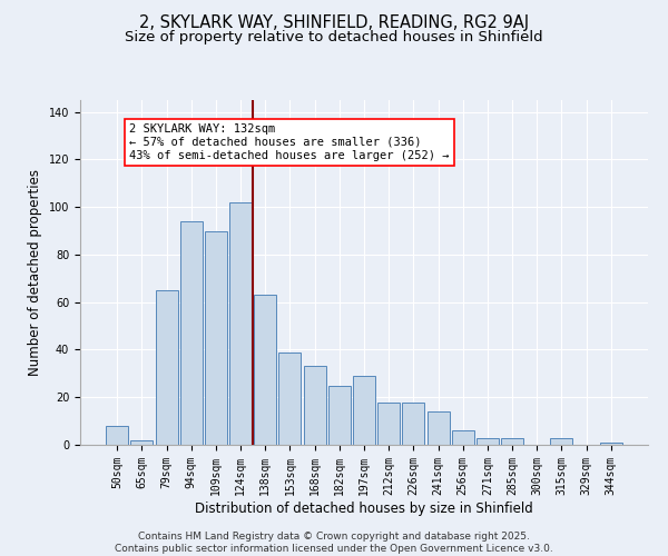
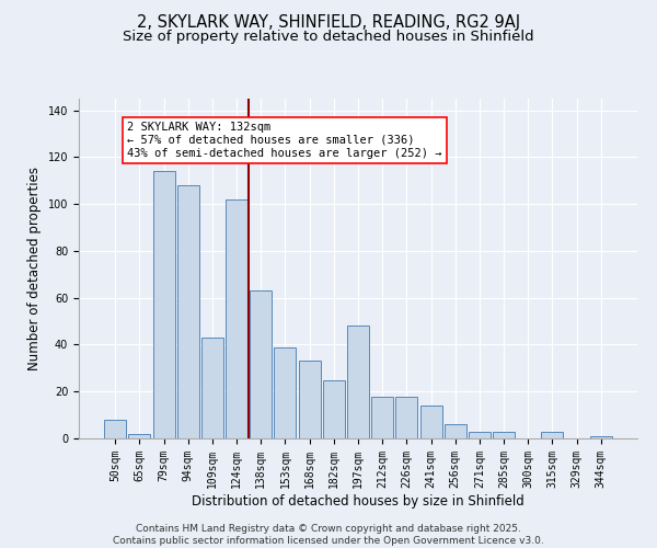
79sqm: 65 -> 114
94sqm: 94 -> 108
109sqm: 90 -> 43
197sqm: 29 -> 48
